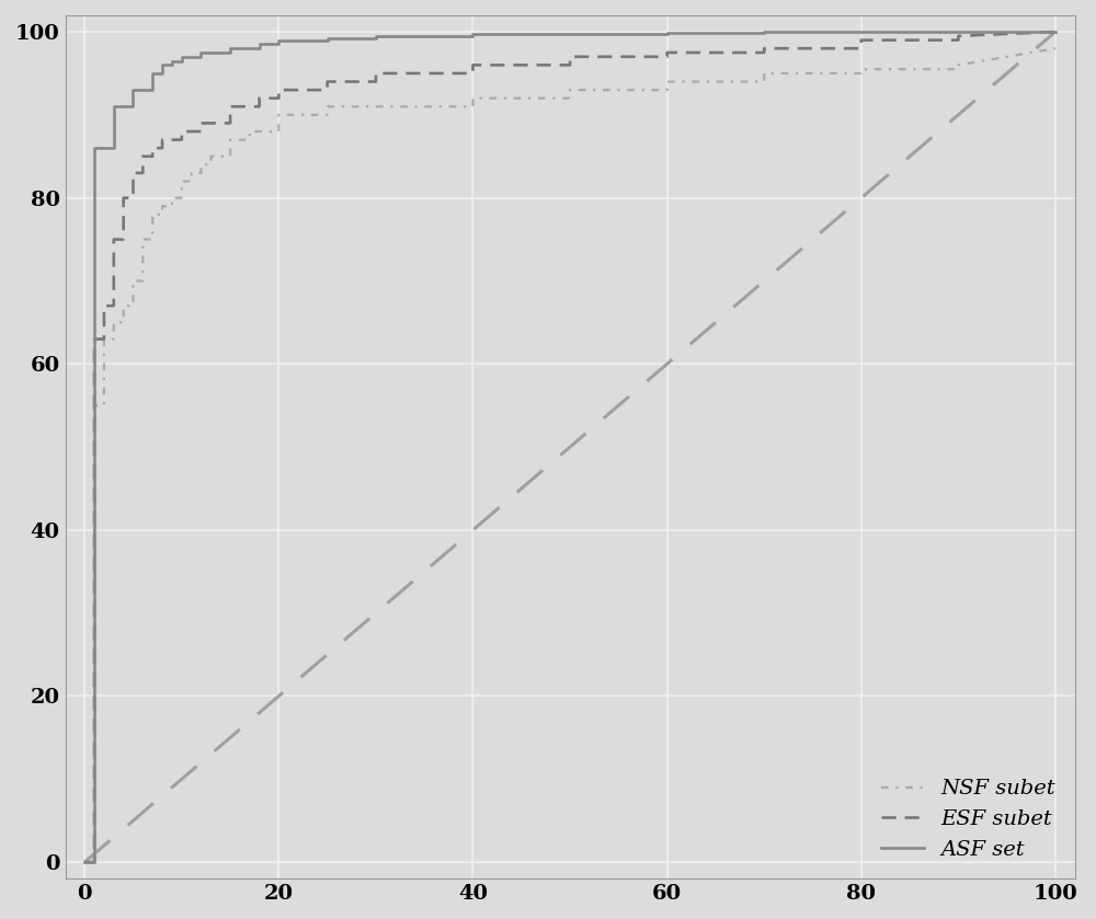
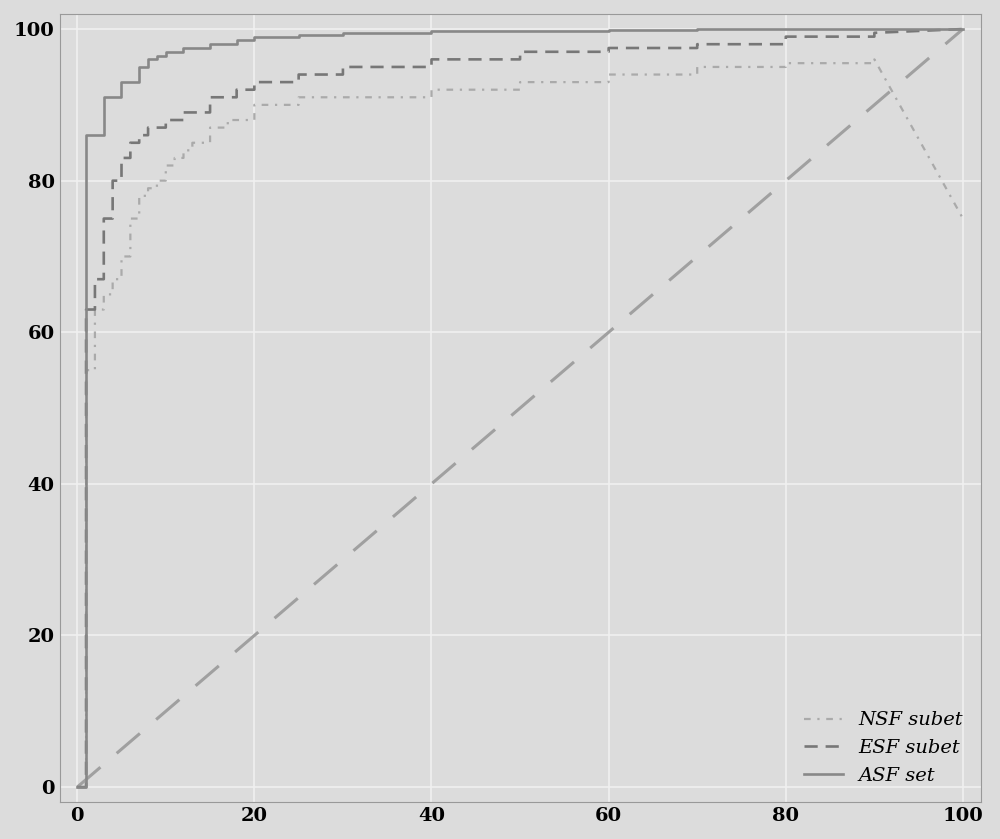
NSF subet/100: 98.0 -> 75.0
